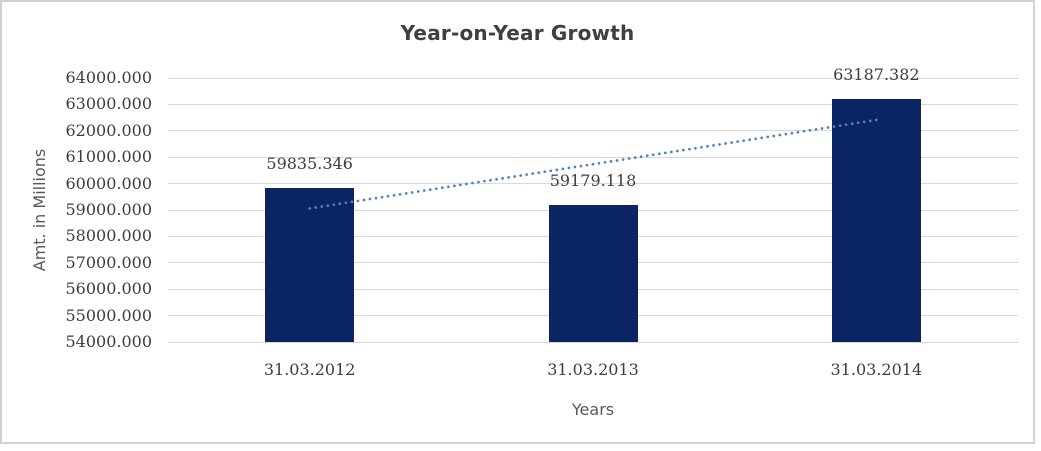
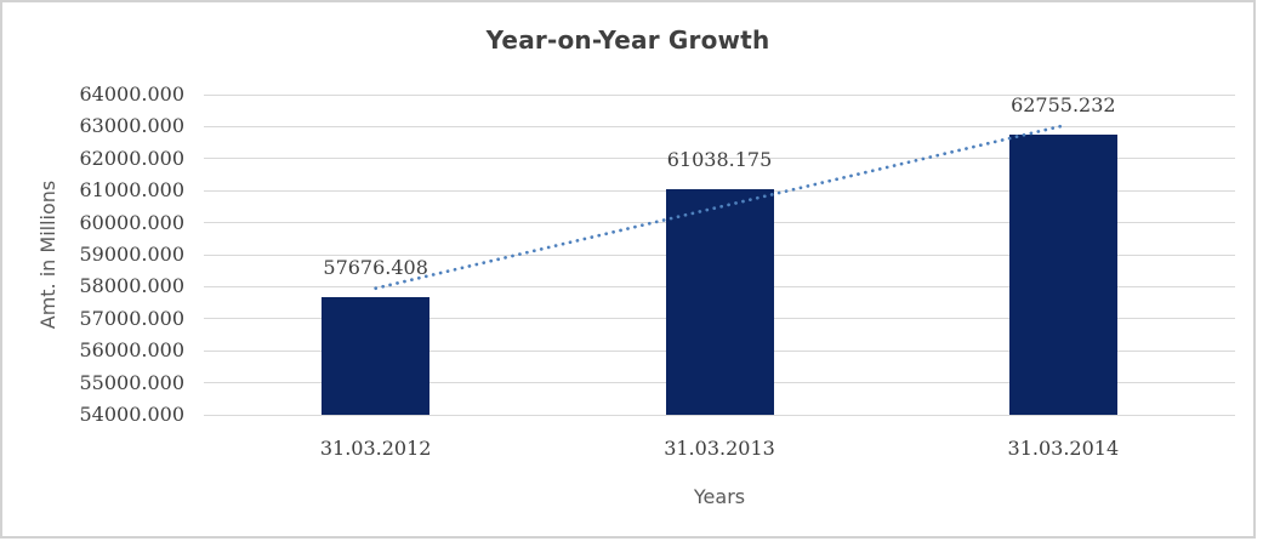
31.03.2012: 59835.346 -> 57676.408
31.03.2013: 59179.118 -> 61038.175
31.03.2014: 63187.382 -> 62755.232
